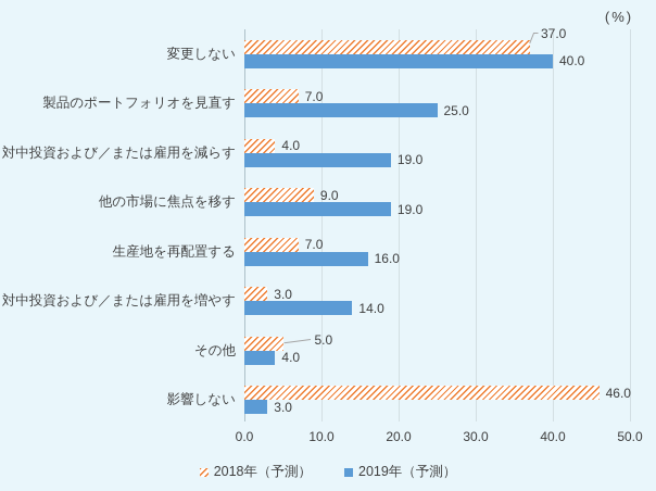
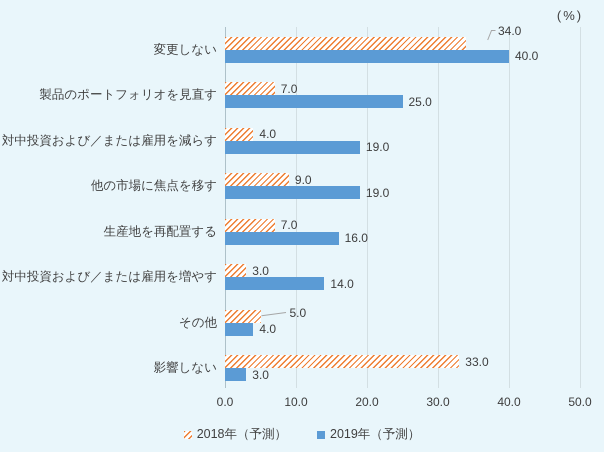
2018年（予測）/変更しない: 37.0 -> 34.0
2018年（予測）/影響しない: 46.0 -> 33.0
